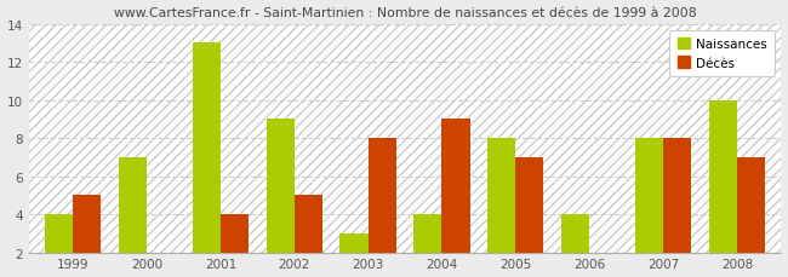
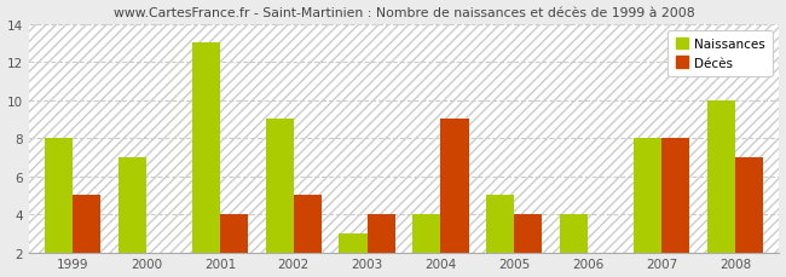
Naissances/1999: 4 -> 8
Décès/2003: 8 -> 4
Naissances/2005: 8 -> 5
Décès/2005: 7 -> 4
